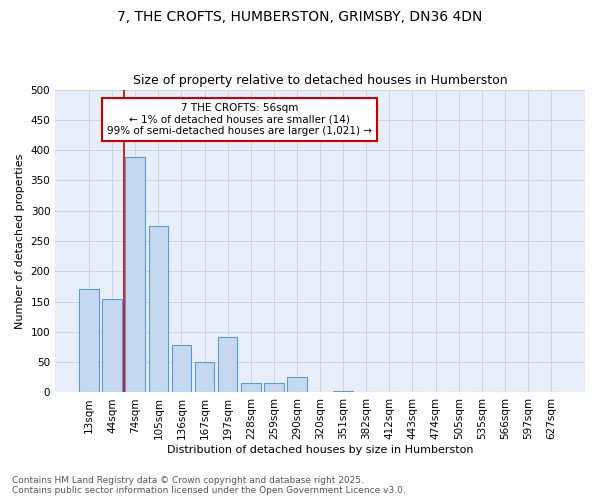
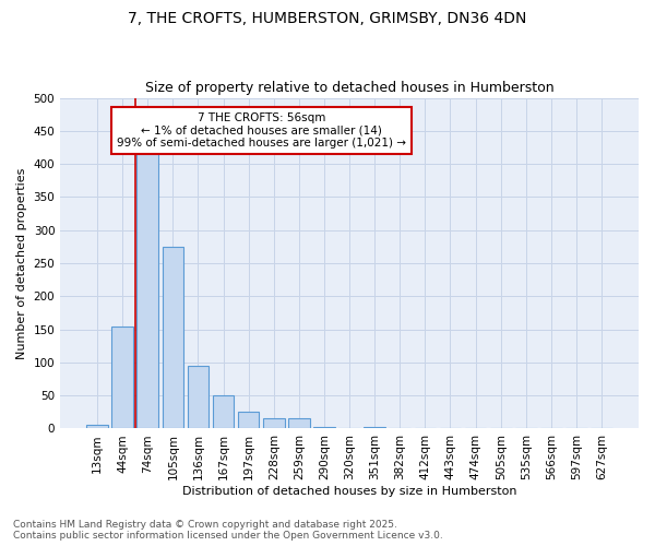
13sqm: 170 -> 5
74sqm: 388 -> 420
136sqm: 78 -> 95
197sqm: 92 -> 25
290sqm: 26 -> 2
